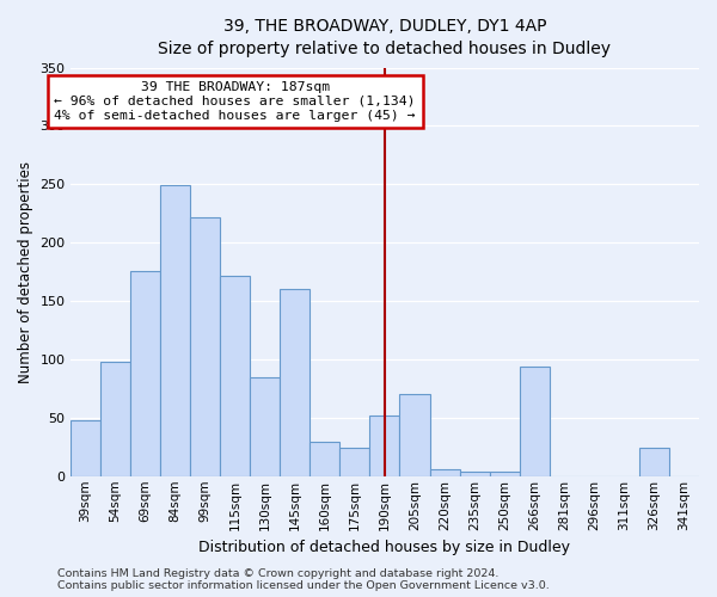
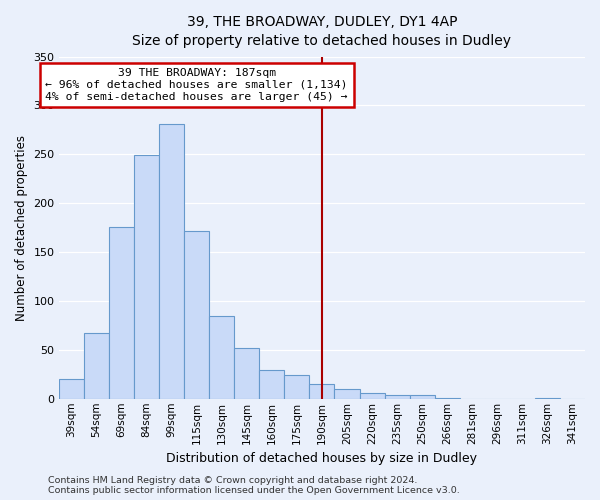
39sqm: 48 -> 20
54sqm: 98 -> 67
99sqm: 222 -> 281
145sqm: 160 -> 52
190sqm: 52 -> 15
205sqm: 70 -> 10
266sqm: 94 -> 1
326sqm: 24 -> 1
